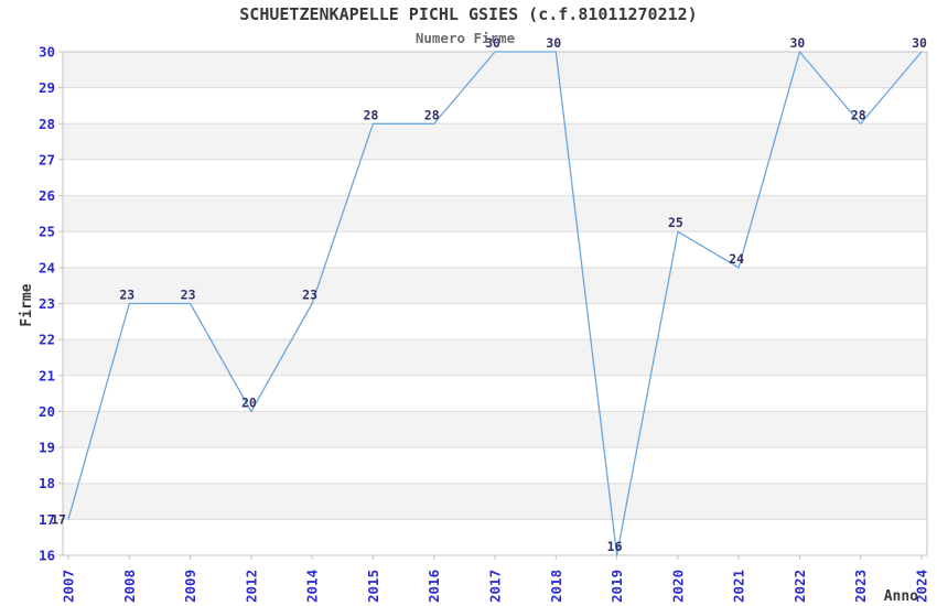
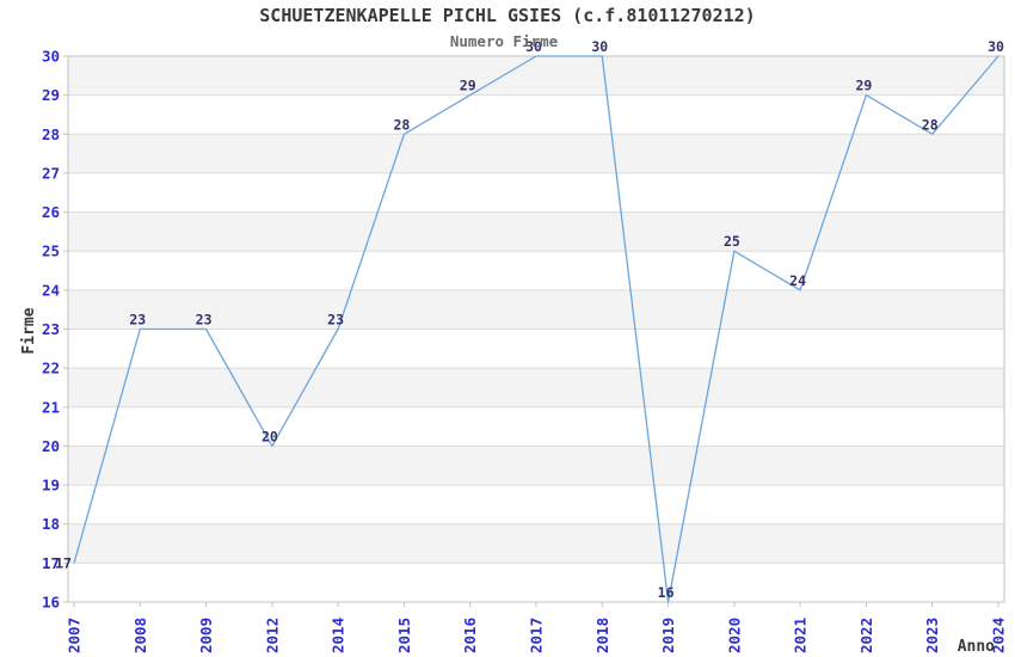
2016: 28 -> 29
2022: 30 -> 29
